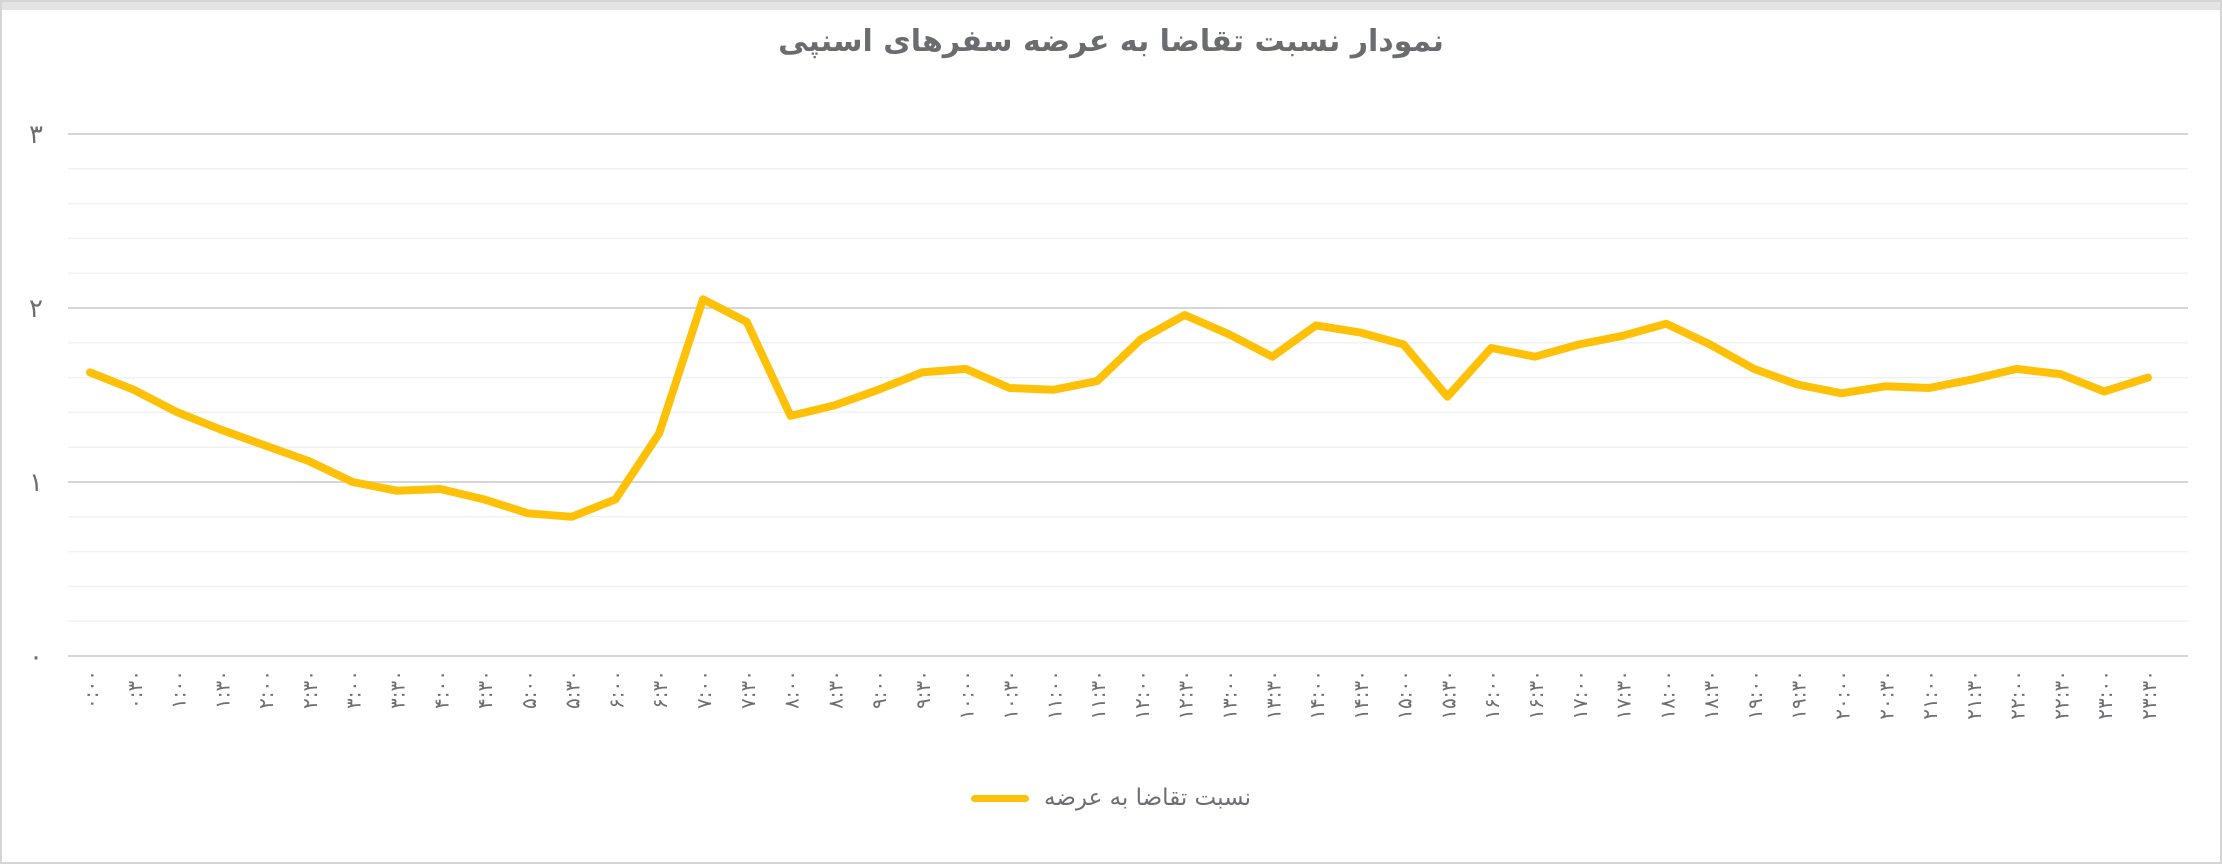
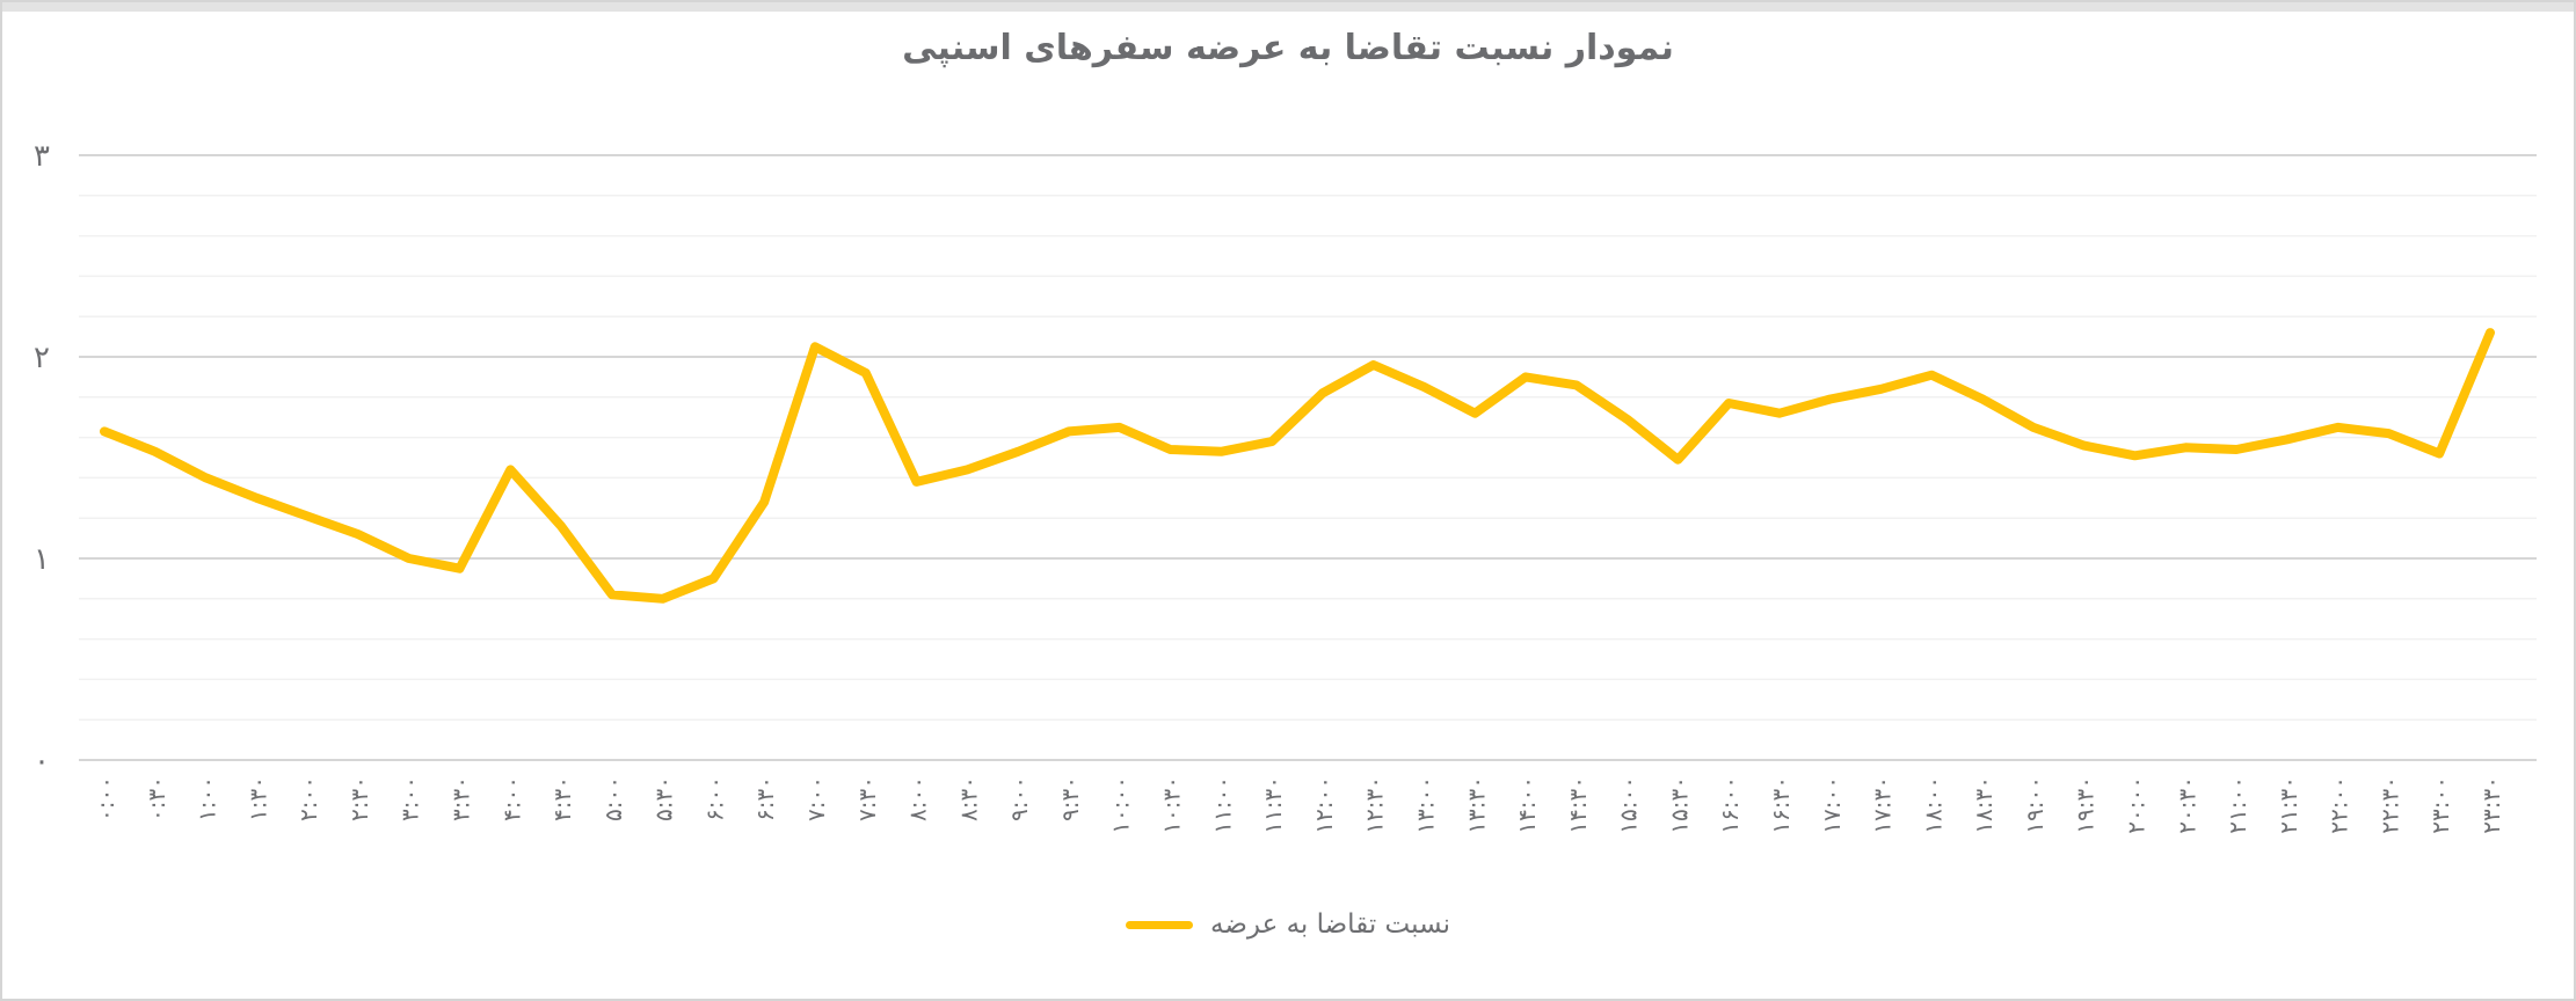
۴:۰۰: 0.96 -> 1.44
۴:۳۰: 0.90 -> 1.16
۱۵:۰۰: 1.79 -> 1.69
۲۳:۳۰: 1.60 -> 2.12
